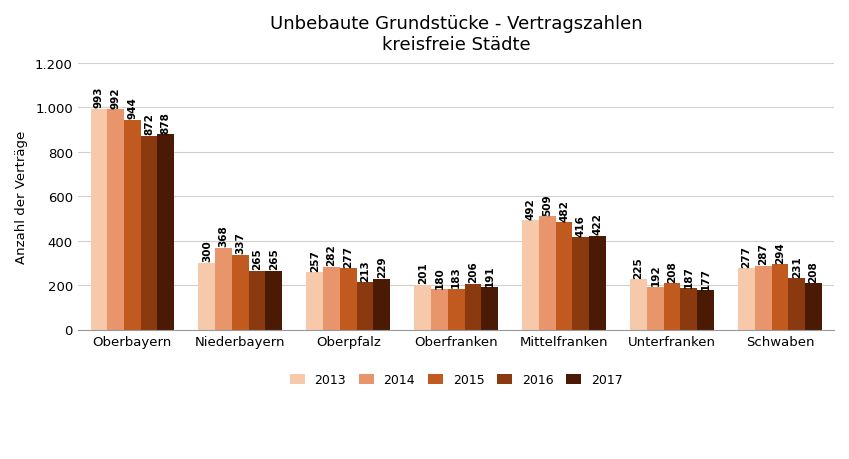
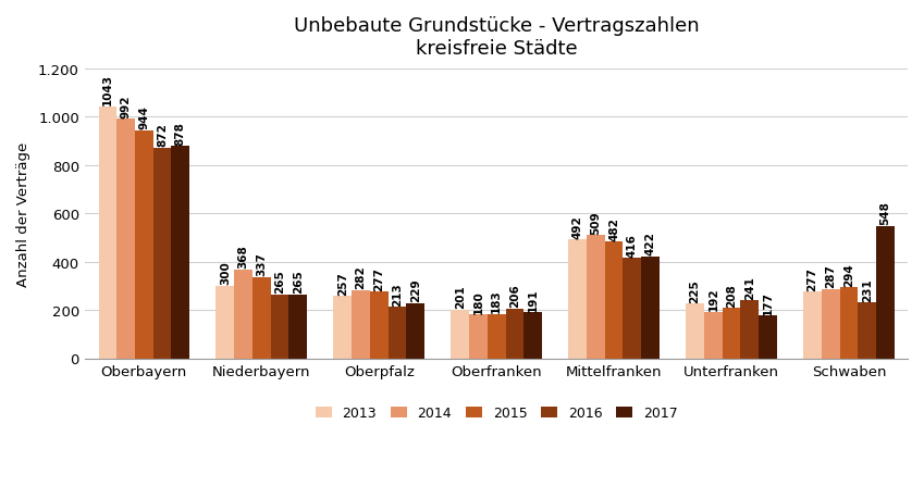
2013/Oberbayern: 993 -> 1043
2016/Unterfranken: 187 -> 241
2017/Schwaben: 208 -> 548
